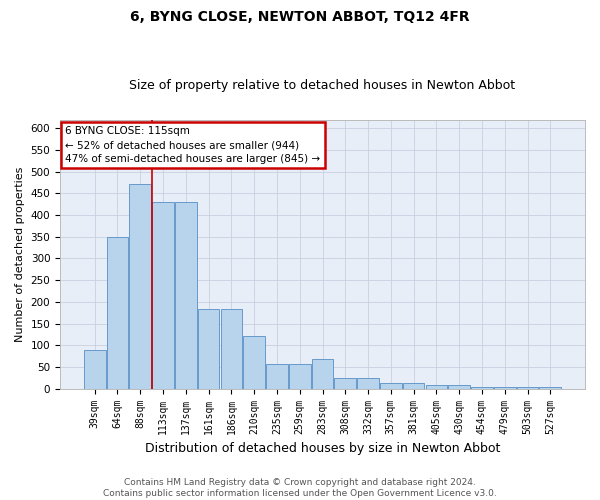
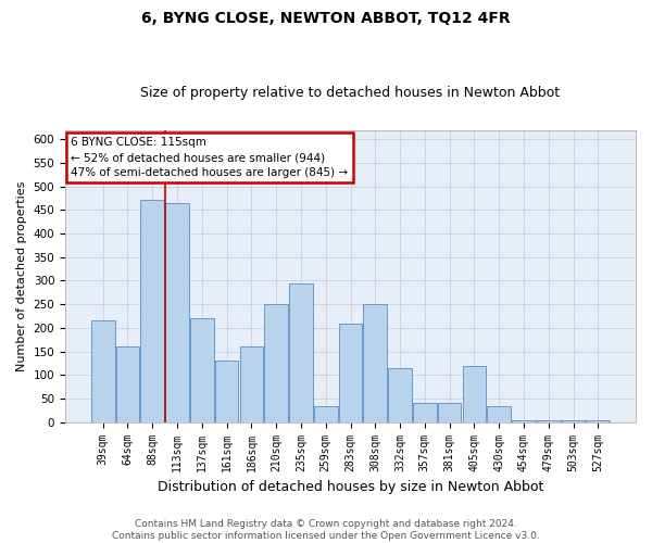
39sqm: 88 -> 215
64sqm: 349 -> 160
113sqm: 430 -> 465
137sqm: 430 -> 220
161sqm: 184 -> 130
186sqm: 184 -> 160
210sqm: 122 -> 250
235sqm: 56 -> 295
259sqm: 56 -> 35
283sqm: 68 -> 210
308sqm: 25 -> 250
332sqm: 25 -> 115
357sqm: 12 -> 40
381sqm: 12 -> 40
405sqm: 8 -> 120
430sqm: 8 -> 35
